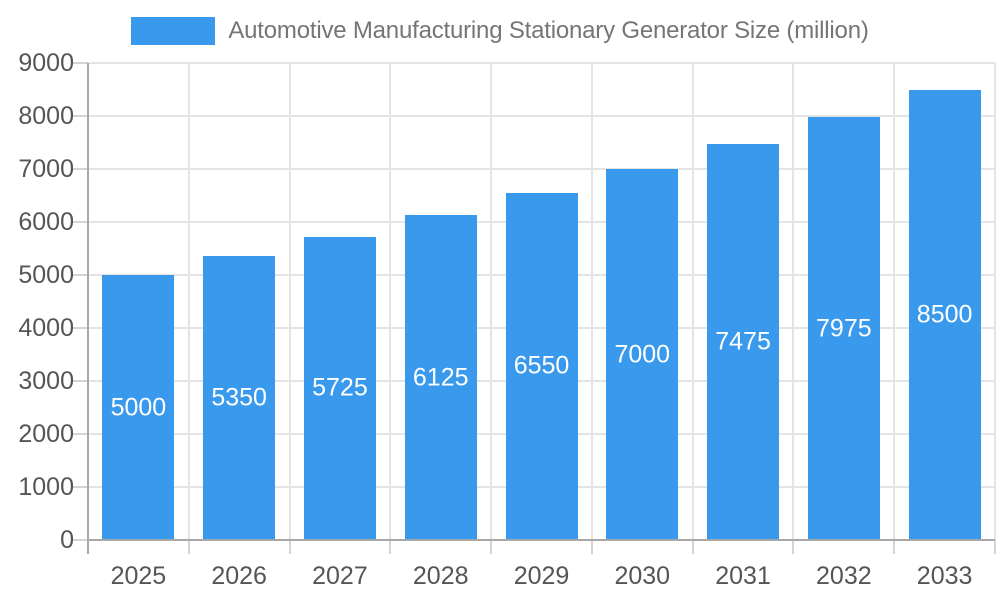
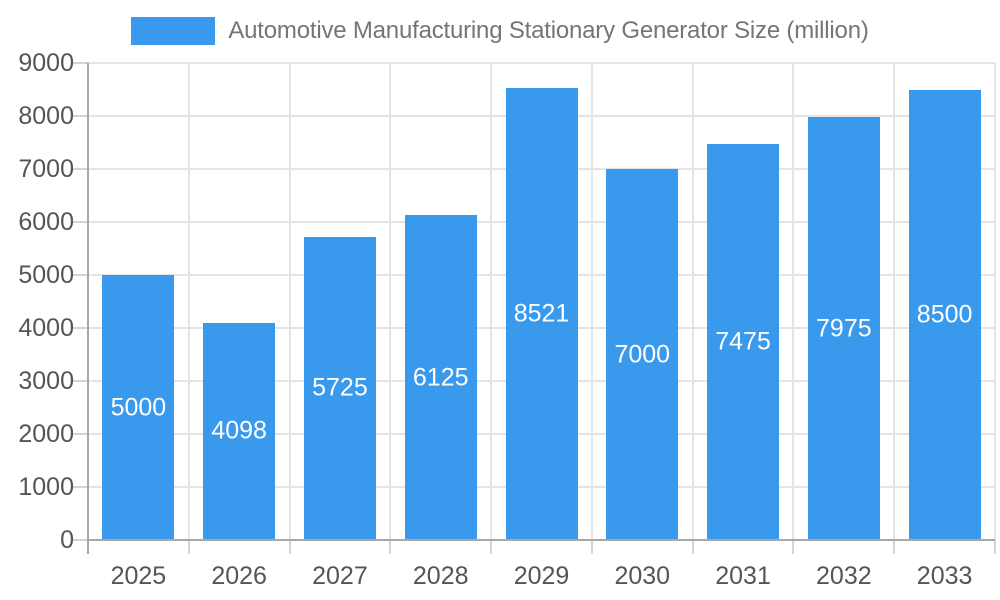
2026: 5350 -> 4098
2029: 6550 -> 8521
